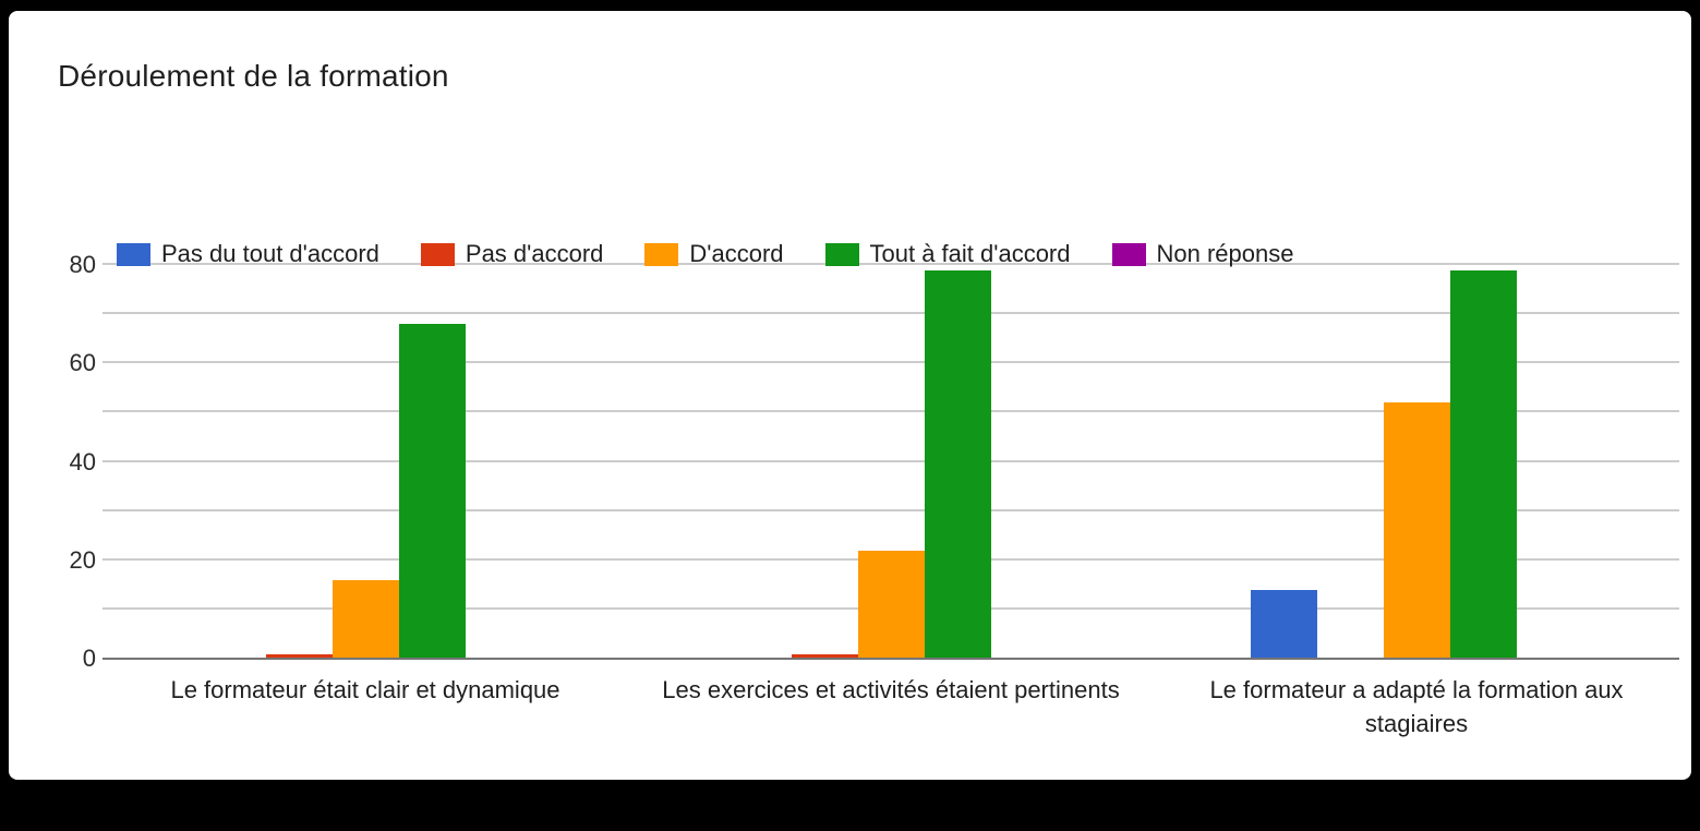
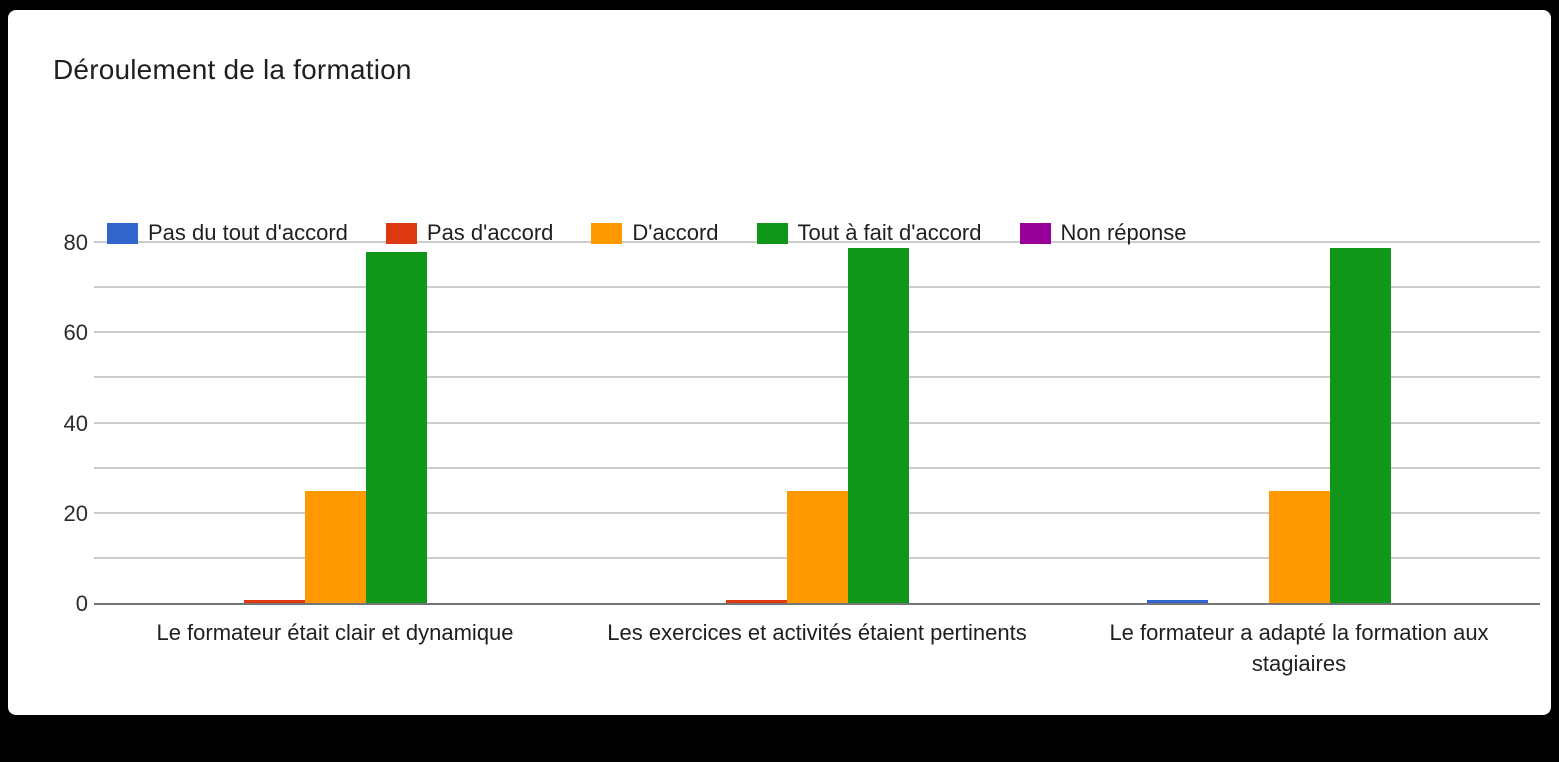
D'accord/Le formateur était clair et dynamique: 16 -> 25
Tout à fait d'accord/Le formateur était clair et dynamique: 68 -> 78
D'accord/Les exercices et activités étaient pertinents: 22 -> 25
Pas du tout d'accord/Le formateur a adapté la formation aux stagiaires: 14 -> 1
D'accord/Le formateur a adapté la formation aux stagiaires: 52 -> 25
